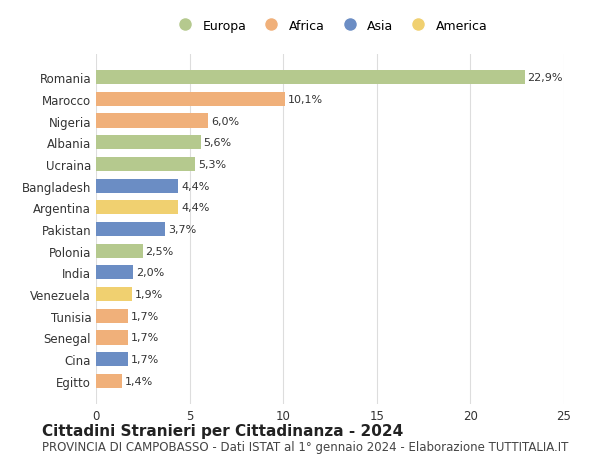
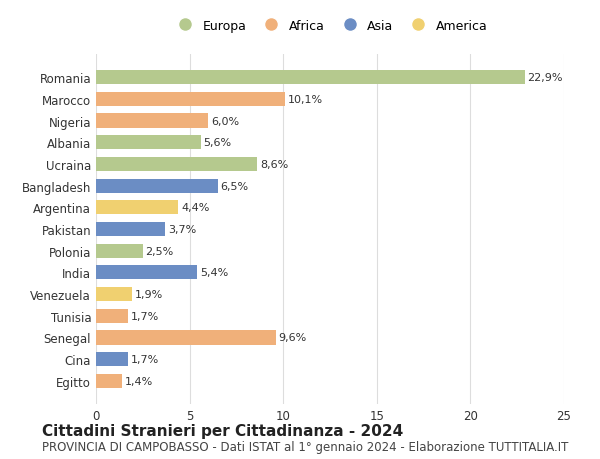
Ucraina: 5,3% -> 8,6%
Bangladesh: 4,4% -> 6,5%
India: 2,0% -> 5,4%
Senegal: 1,7% -> 9,6%
